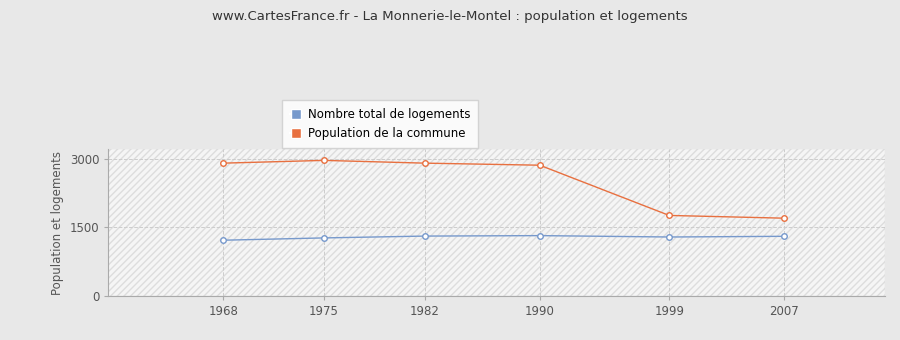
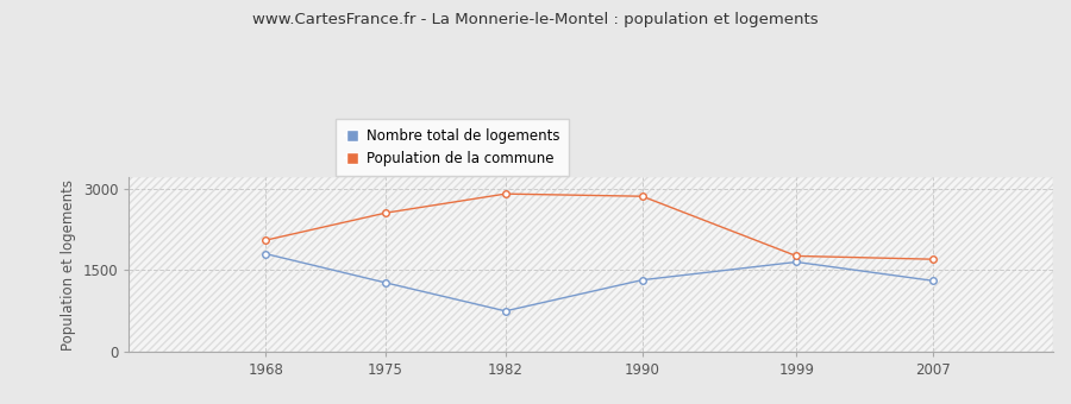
Nombre total de logements/1968: 1220 -> 1800
Population de la commune/1968: 2900 -> 2050
Population de la commune/1975: 2960 -> 2550
Nombre total de logements/1982: 1310 -> 750
Nombre total de logements/1999: 1290 -> 1650
